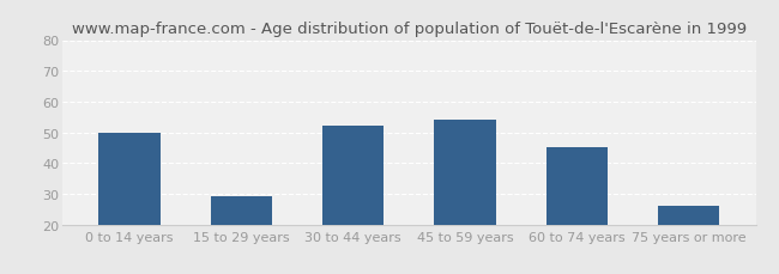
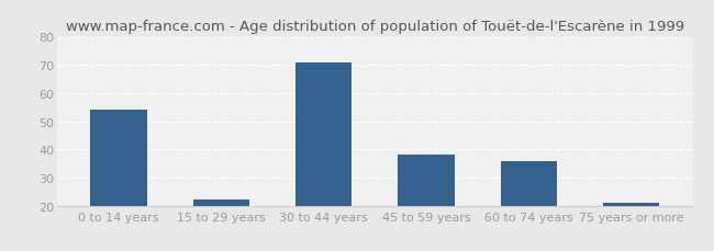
0 to 14 years: 50 -> 54
15 to 29 years: 29 -> 22
30 to 44 years: 52 -> 71
45 to 59 years: 54 -> 38
60 to 74 years: 45 -> 36
75 years or more: 26 -> 21
